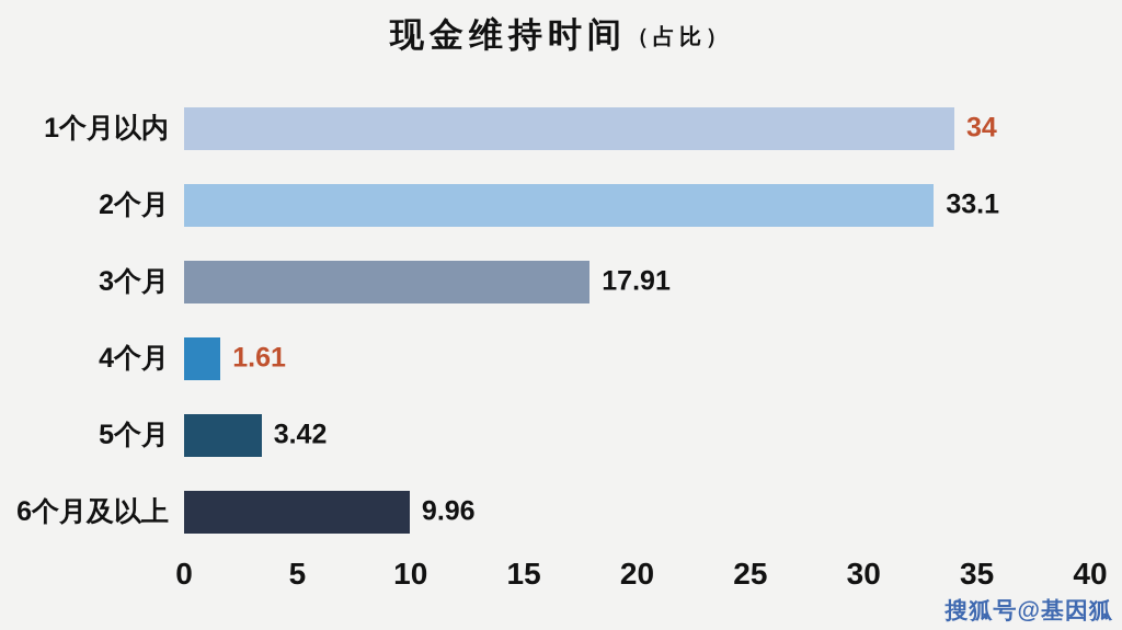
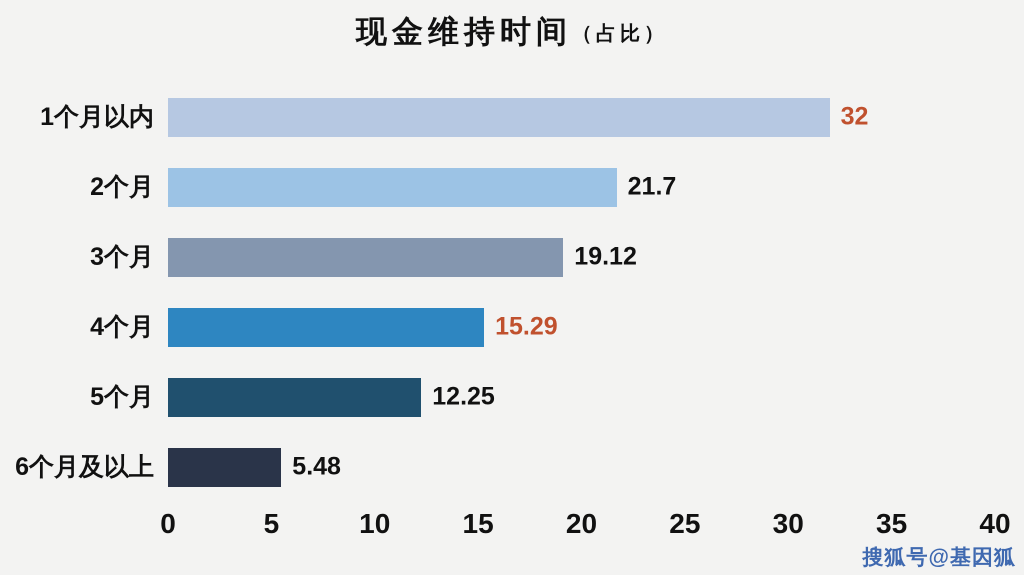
1个月以内: 34 -> 32
2个月: 33.1 -> 21.7
3个月: 17.91 -> 19.12
4个月: 1.61 -> 15.29
5个月: 3.42 -> 12.25
6个月及以上: 9.96 -> 5.48
